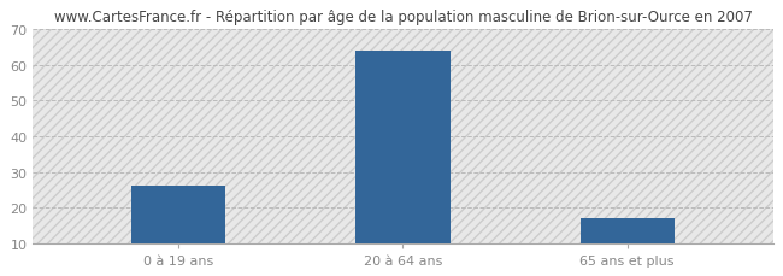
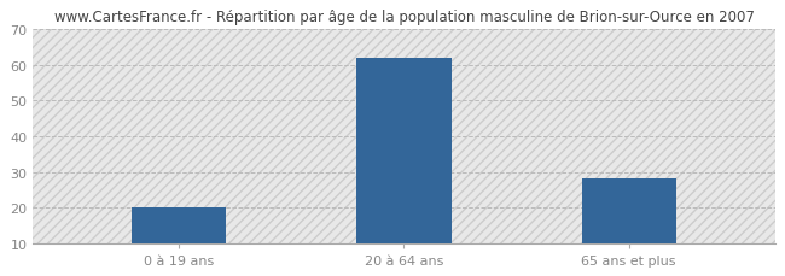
0 à 19 ans: 26 -> 20
20 à 64 ans: 64 -> 62
65 ans et plus: 17 -> 28
